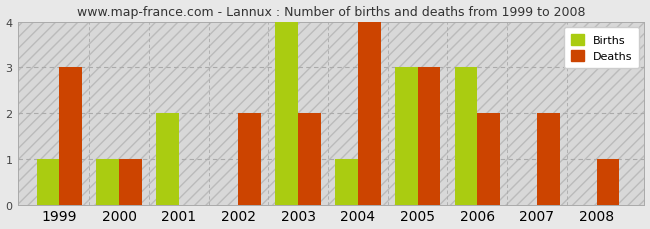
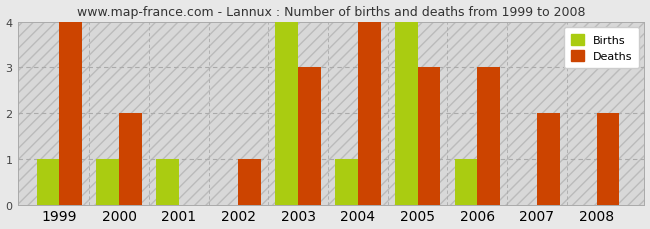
Deaths/1999: 3 -> 4
Deaths/2000: 1 -> 2
Births/2001: 2 -> 1
Deaths/2002: 2 -> 1
Deaths/2003: 2 -> 3
Births/2005: 3 -> 4
Births/2006: 3 -> 1
Deaths/2006: 2 -> 3
Deaths/2008: 1 -> 2
